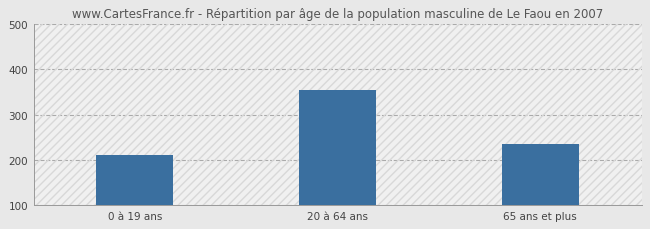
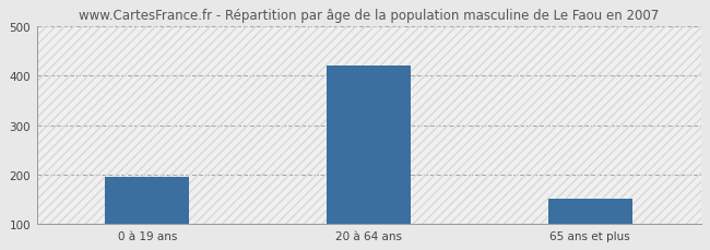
0 à 19 ans: 210 -> 195
20 à 64 ans: 355 -> 422
65 ans et plus: 235 -> 152
